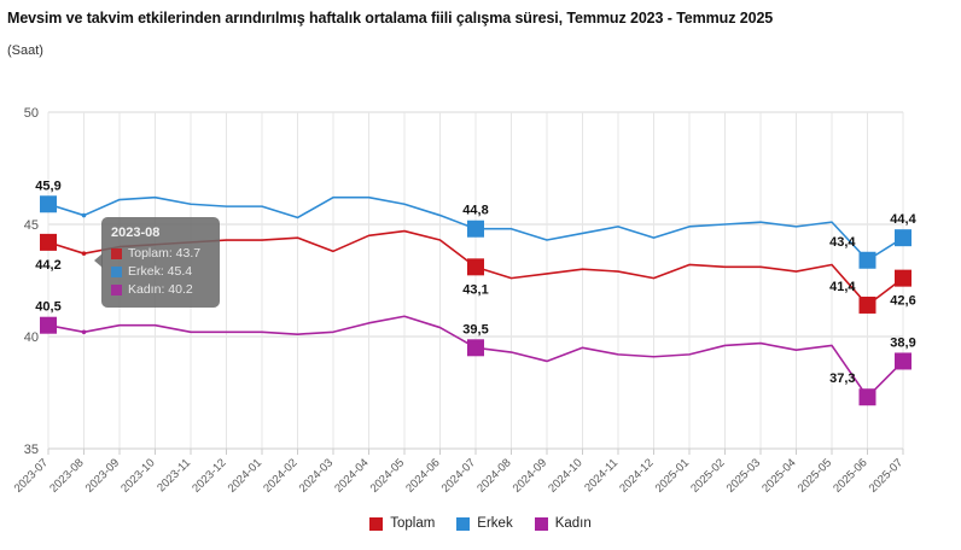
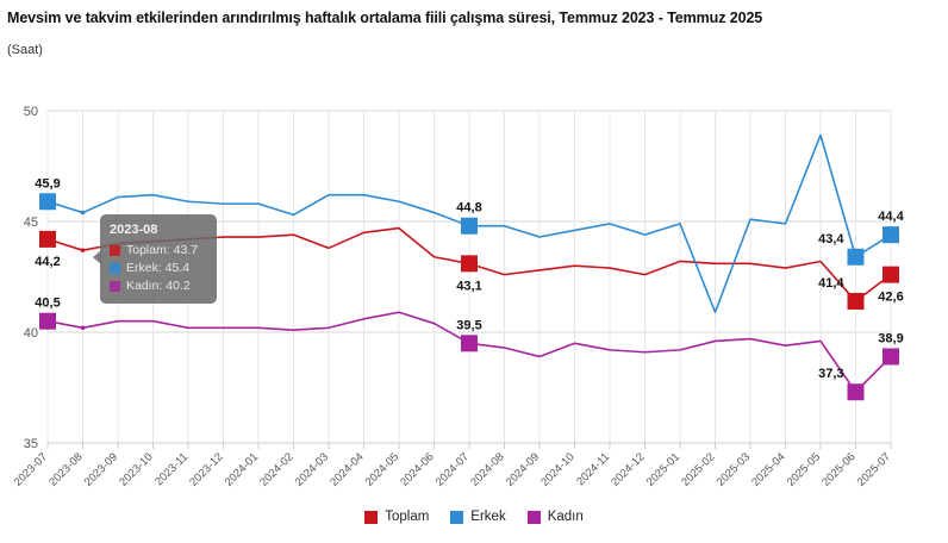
Toplam/2024-06: 44.3 -> 43.4
Erkek/2025-02: 45.0 -> 40.9
Erkek/2025-05: 45.1 -> 48.9
